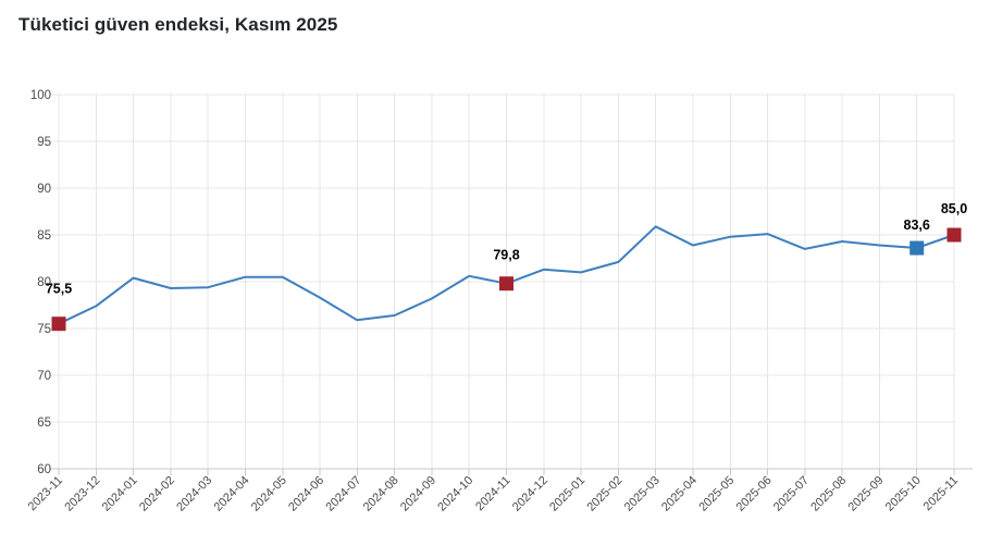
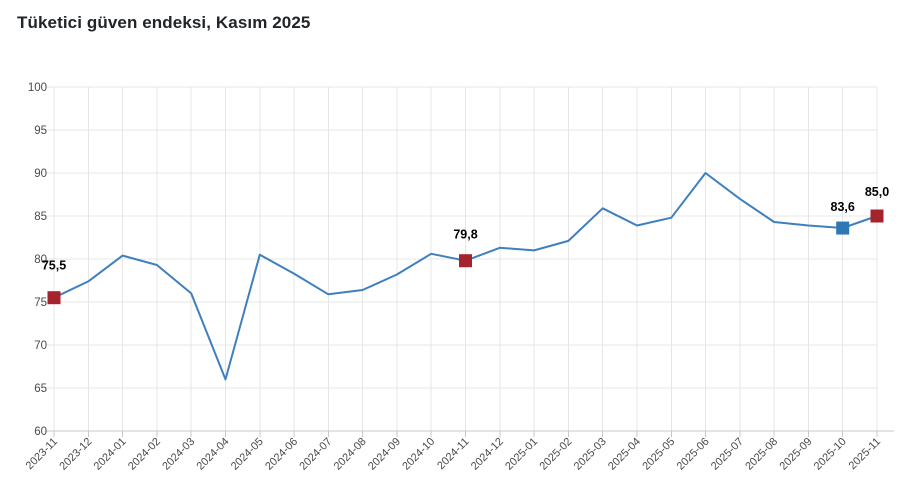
2024-03: 79 -> 76
2024-04: 80 -> 66
2025-06: 85 -> 90
2025-07: 84 -> 87
